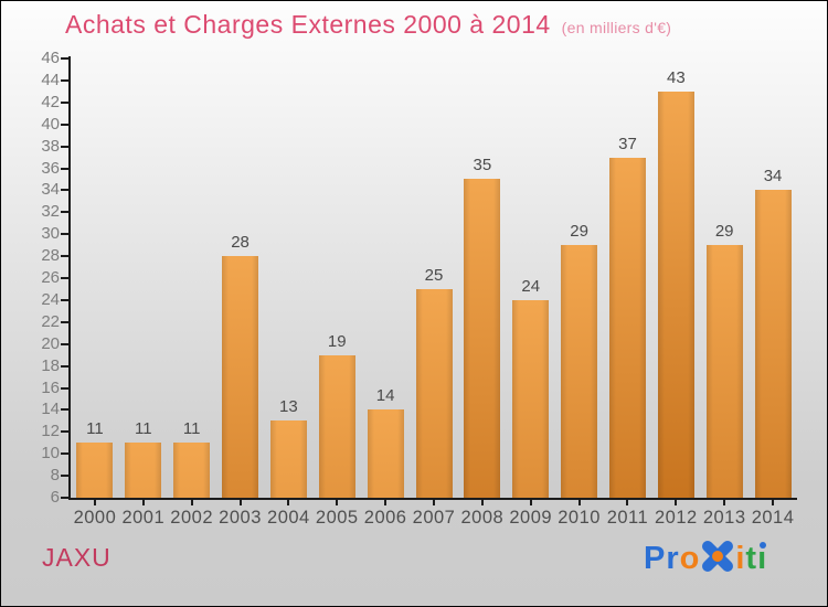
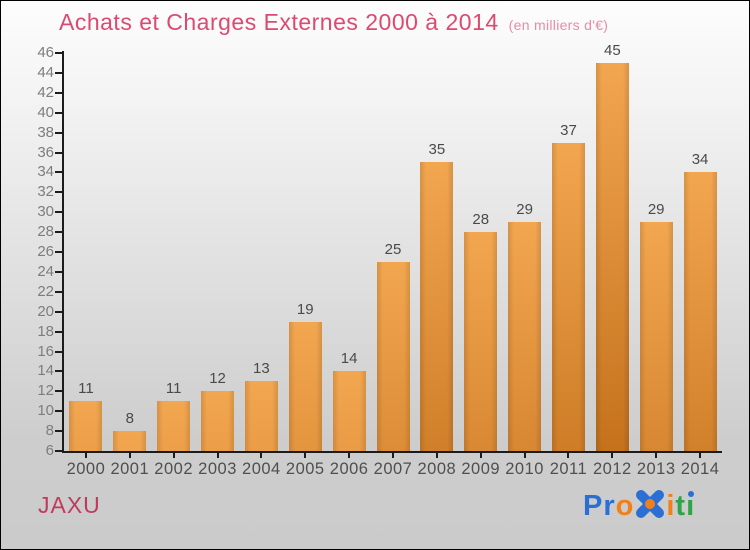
2001: 11 -> 8
2003: 28 -> 12
2009: 24 -> 28
2012: 43 -> 45
